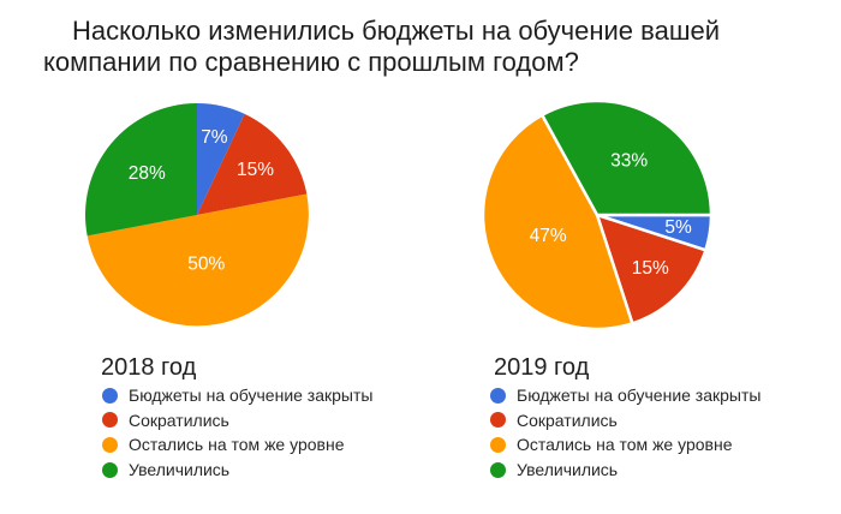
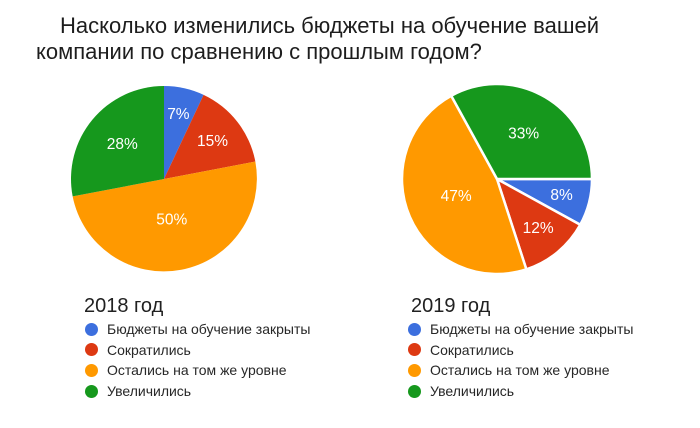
2019 год/Бюджеты на обучение закрыты: 5% -> 8%
2019 год/Сократились: 15% -> 12%
